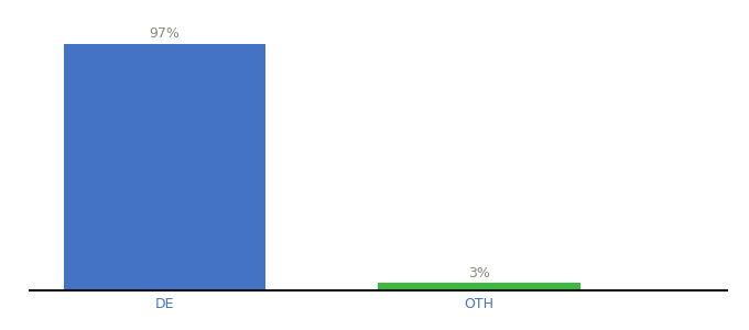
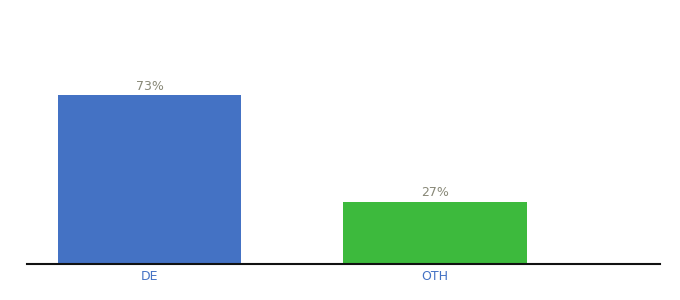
DE: 97% -> 73%
OTH: 3% -> 27%
